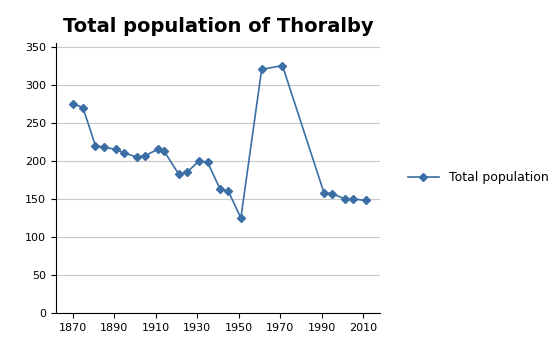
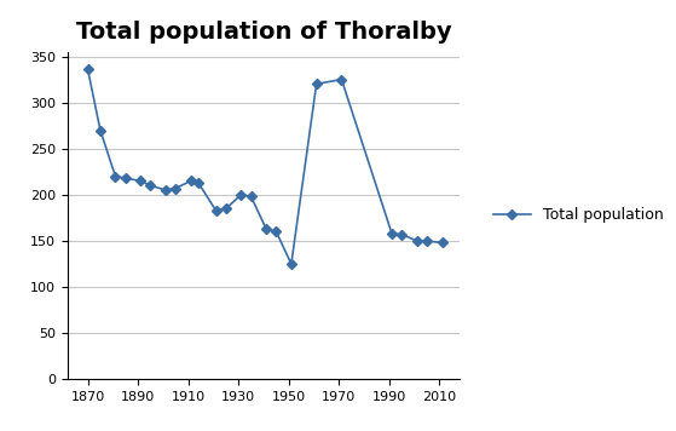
1870: 275 -> 336
